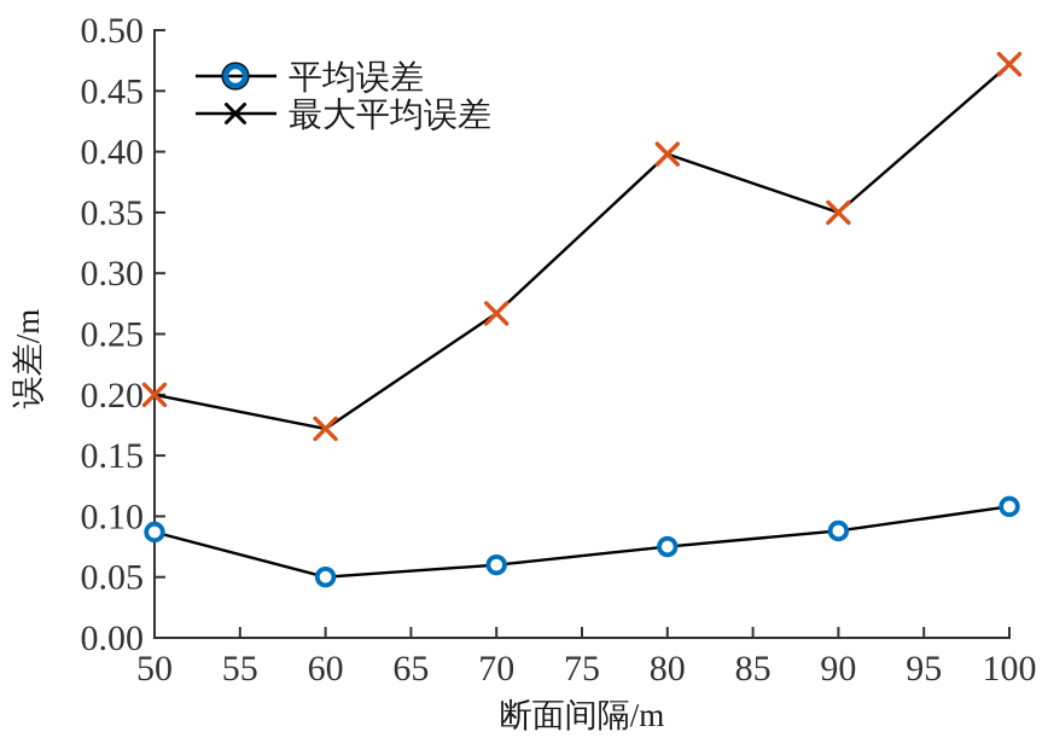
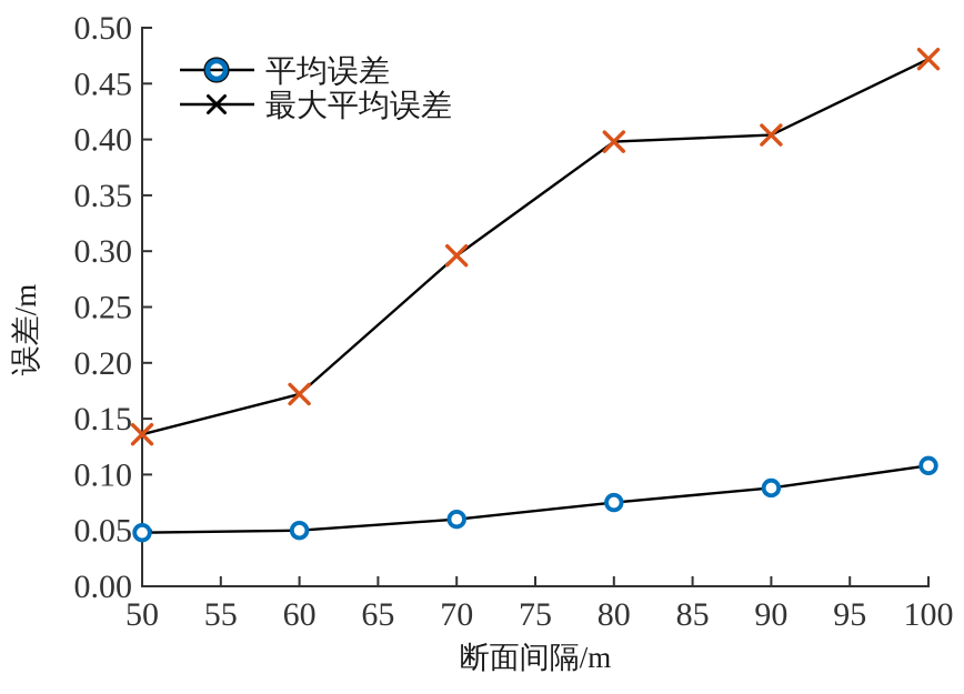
平均误差/50: 0.087 -> 0.048
最大平均误差/50: 0.200 -> 0.136
最大平均误差/70: 0.267 -> 0.296
最大平均误差/90: 0.350 -> 0.404
